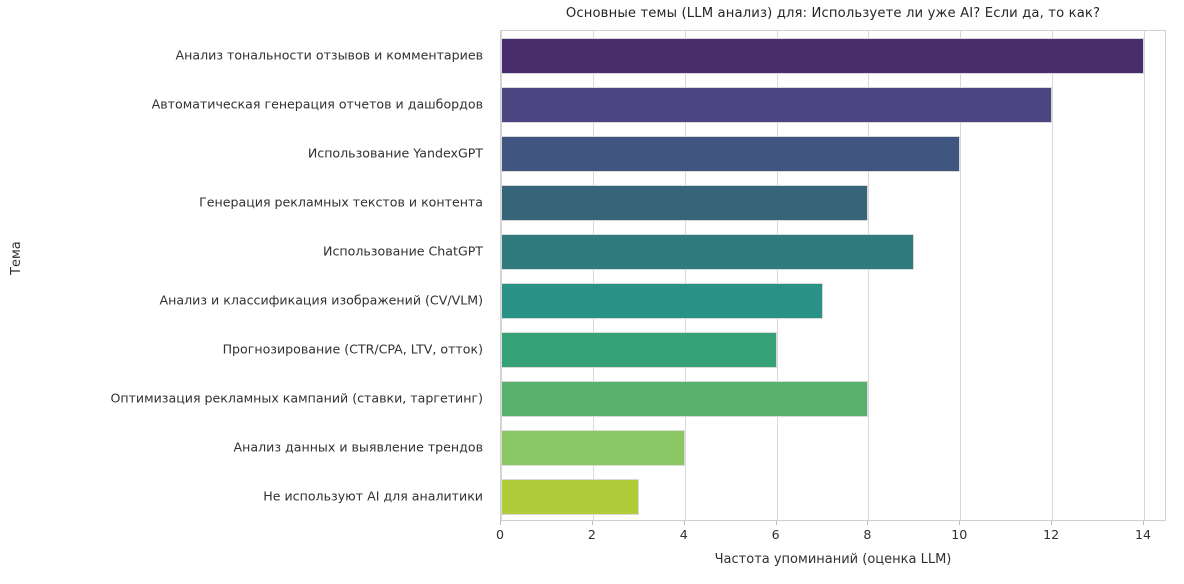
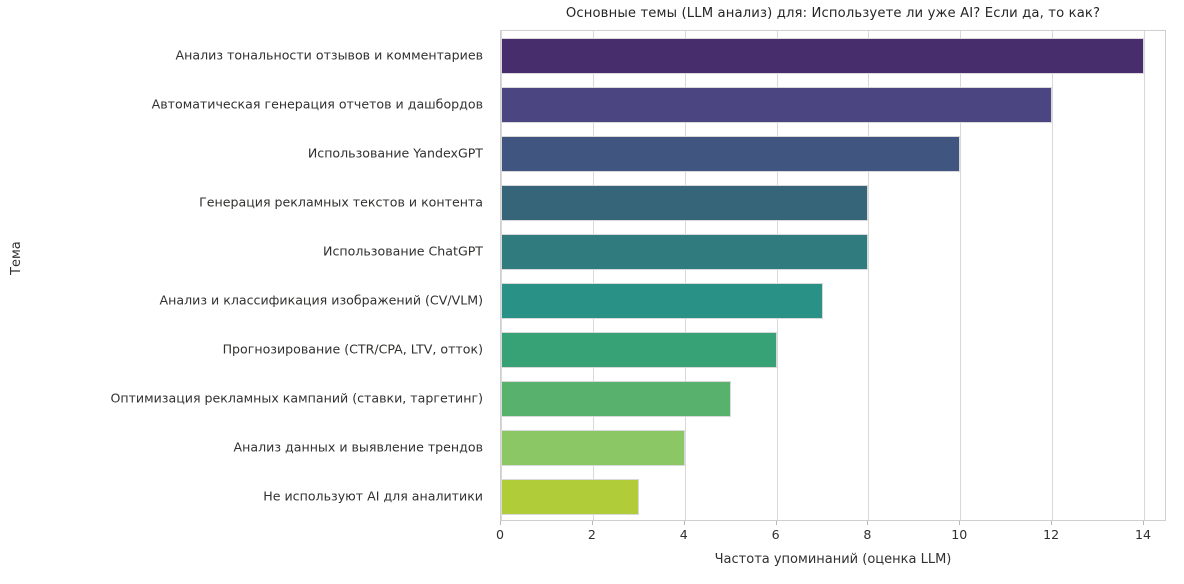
Использование ChatGPT: 9 -> 8
Оптимизация рекламных кампаний (ставки, таргетинг): 8 -> 5
